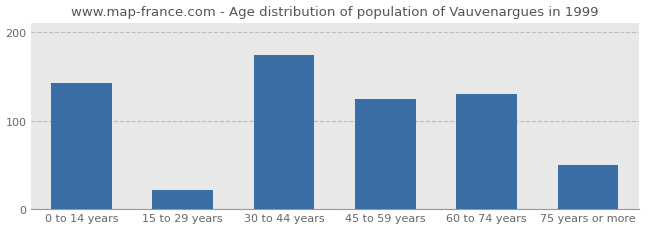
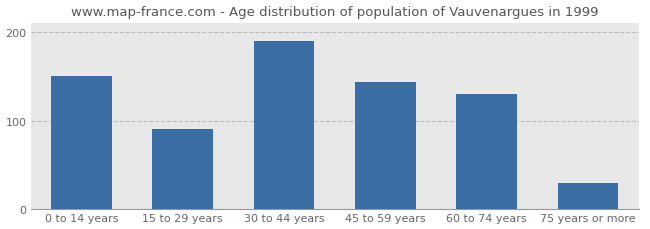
0 to 14 years: 142 -> 150
15 to 29 years: 22 -> 90
30 to 44 years: 174 -> 190
45 to 59 years: 124 -> 143
75 years or more: 50 -> 30
